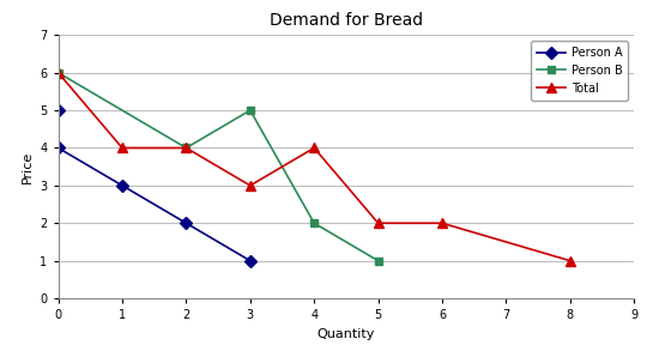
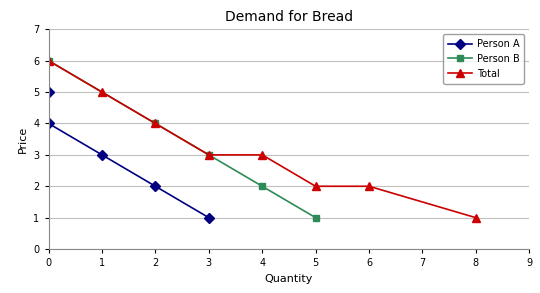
Total/1: 4 -> 5
Person B/3: 5 -> 3
Total/4: 4 -> 3
